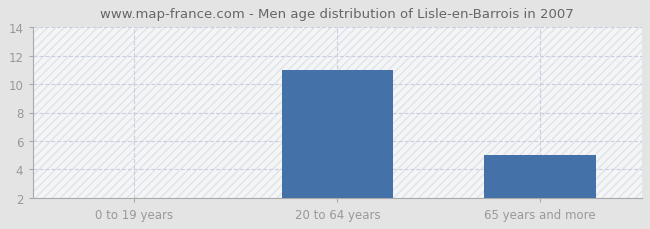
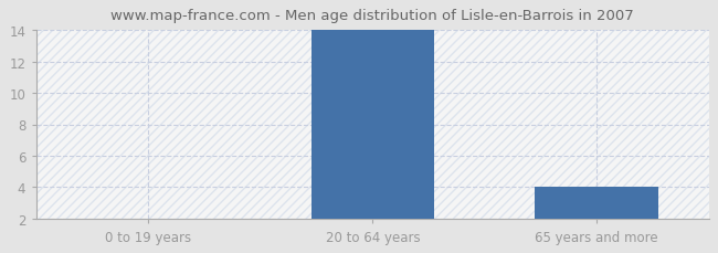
20 to 64 years: 11 -> 14
65 years and more: 5 -> 4
